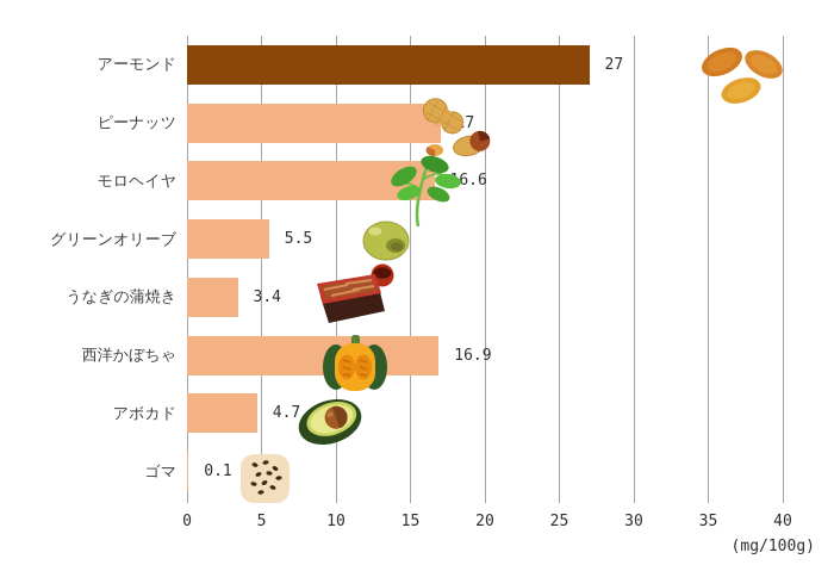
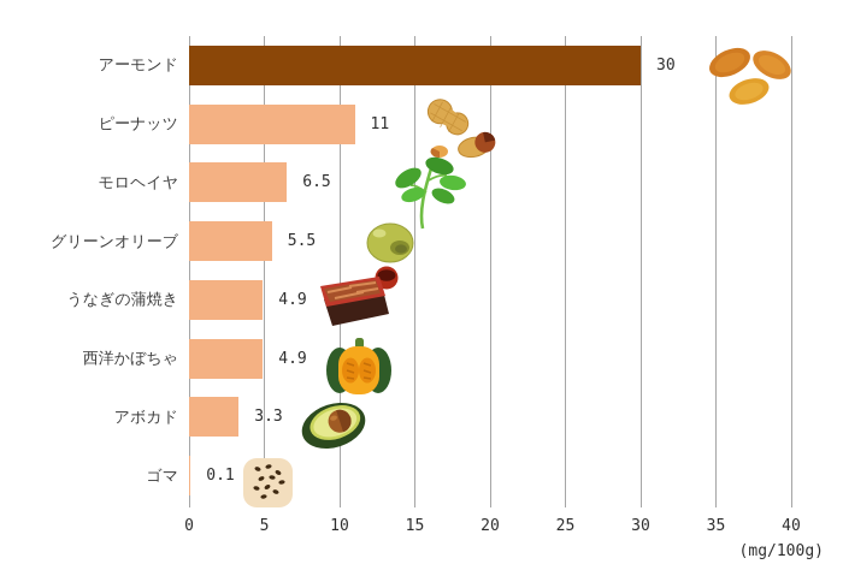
アーモンド: 27 -> 30
ピーナッツ: 17 -> 11
モロヘイヤ: 16.6 -> 6.5
うなぎの蒲焼き: 3.4 -> 4.9
西洋かぼちゃ: 16.9 -> 4.9
アボカド: 4.7 -> 3.3
